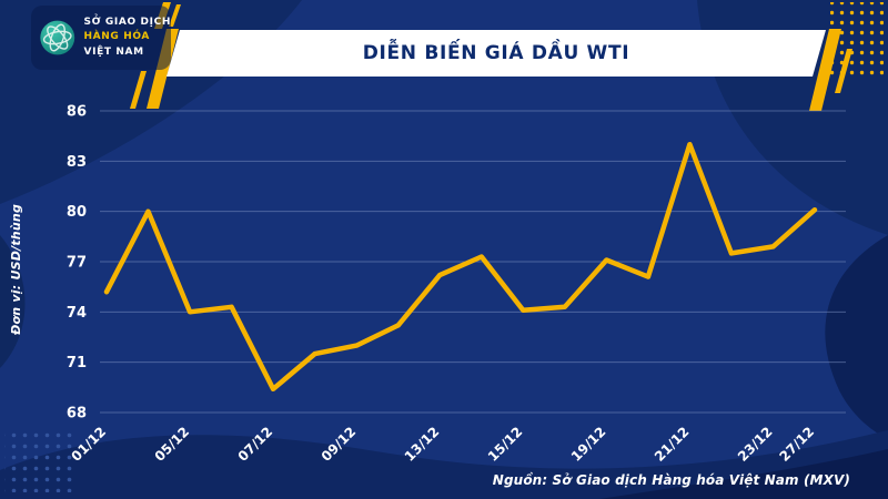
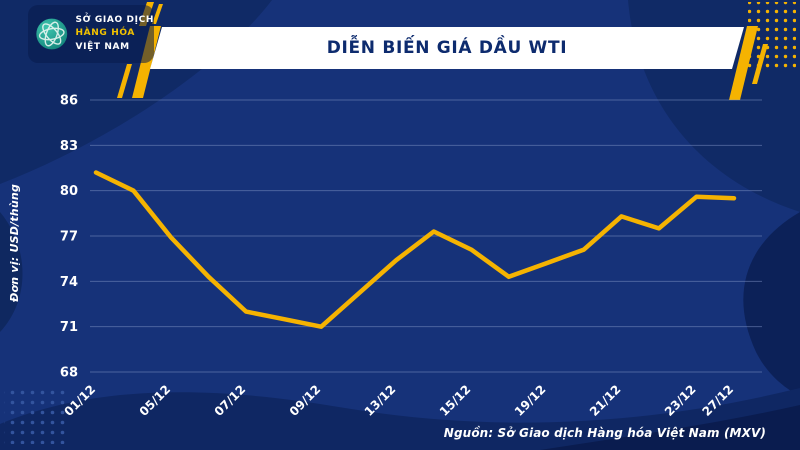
01/12: 75.2 -> 81.2
05/12: 74.0 -> 76.9
07/12: 69.4 -> 72.0
09/12: 72.0 -> 71.0
13/12: 76.2 -> 75.4
15/12: 74.1 -> 76.1
19/12: 77.1 -> 75.2
21/12: 84.0 -> 78.3
23/12: 77.9 -> 79.6
27/12: 80.1 -> 79.5
